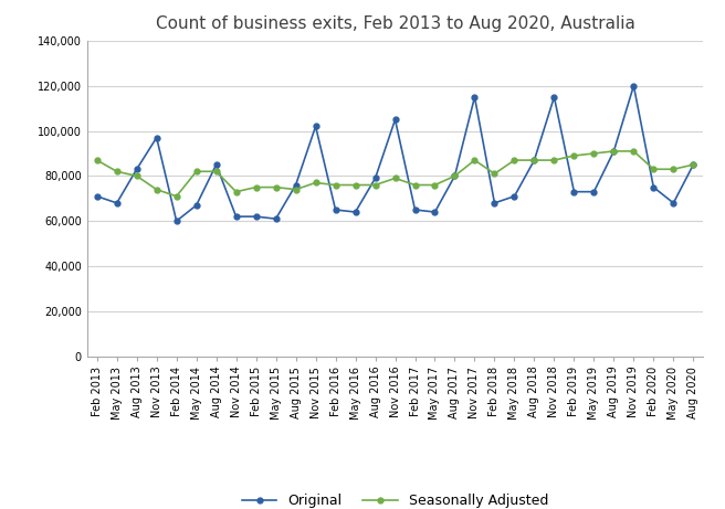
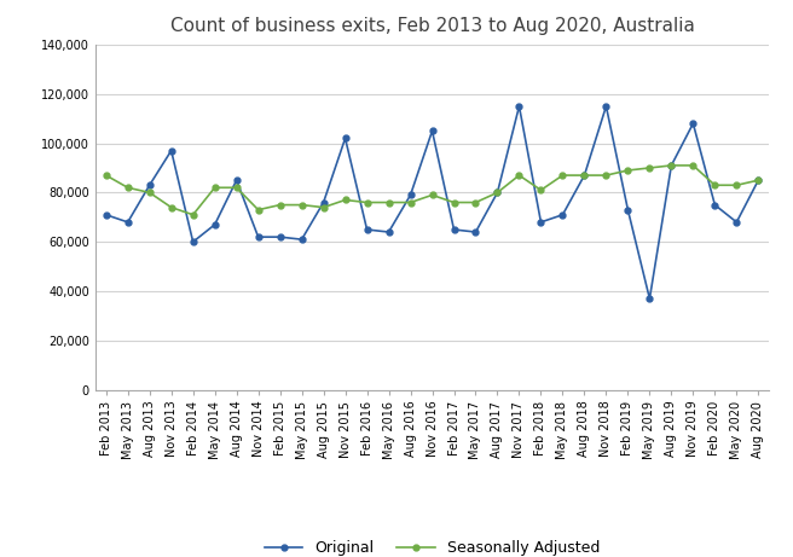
Original/May 2019: 73,000 -> 37,000
Original/Nov 2019: 120,000 -> 108,000
